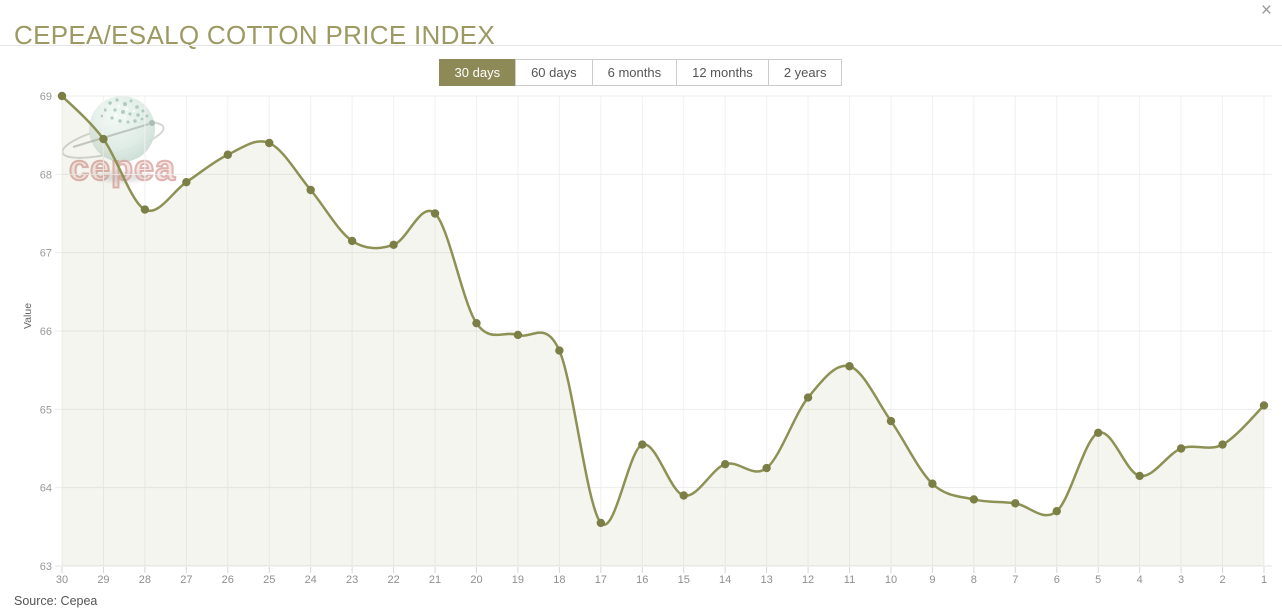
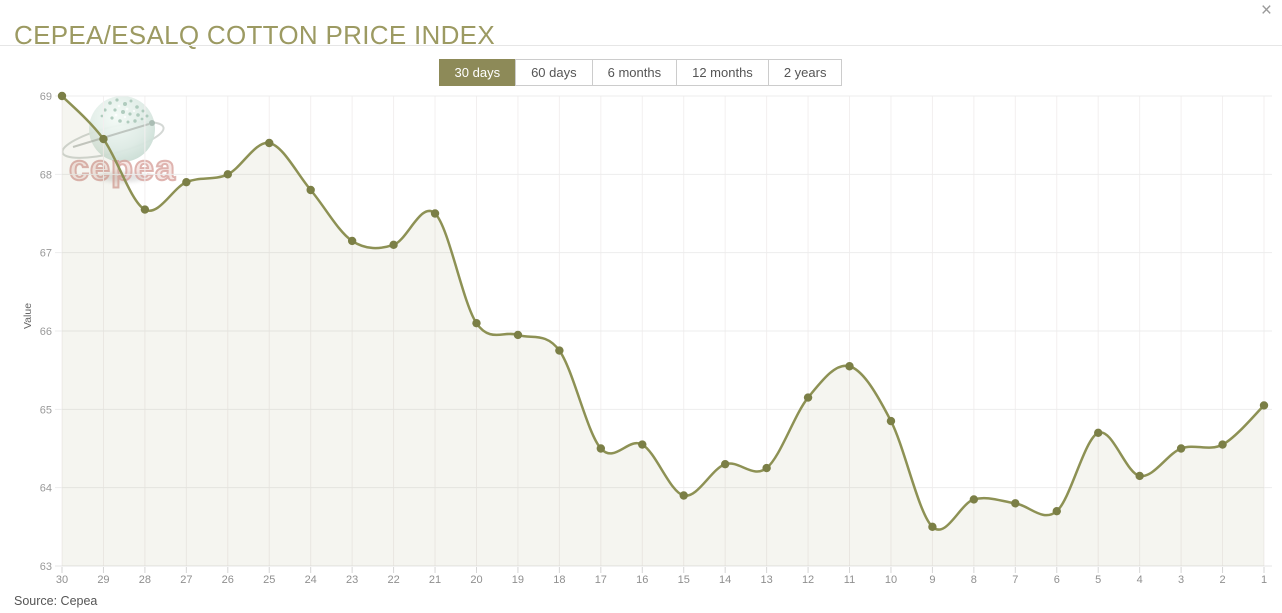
26: 68.2 -> 68.0
17: 63.5 -> 64.5
9: 64.0 -> 63.5
